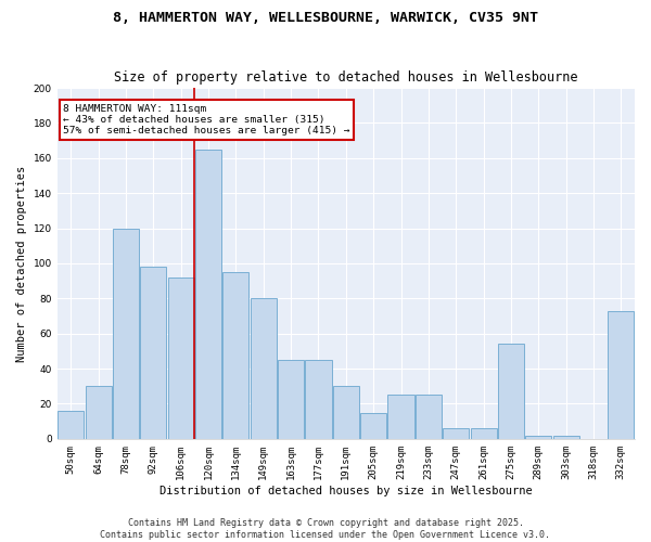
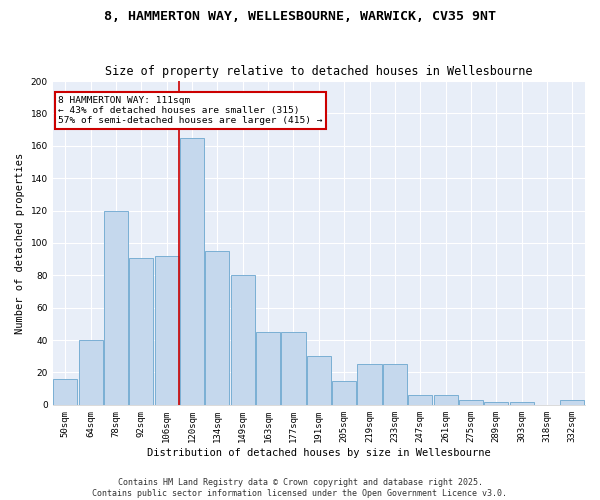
64sqm: 30 -> 40
92sqm: 98 -> 91
275sqm: 54 -> 3
332sqm: 73 -> 3
